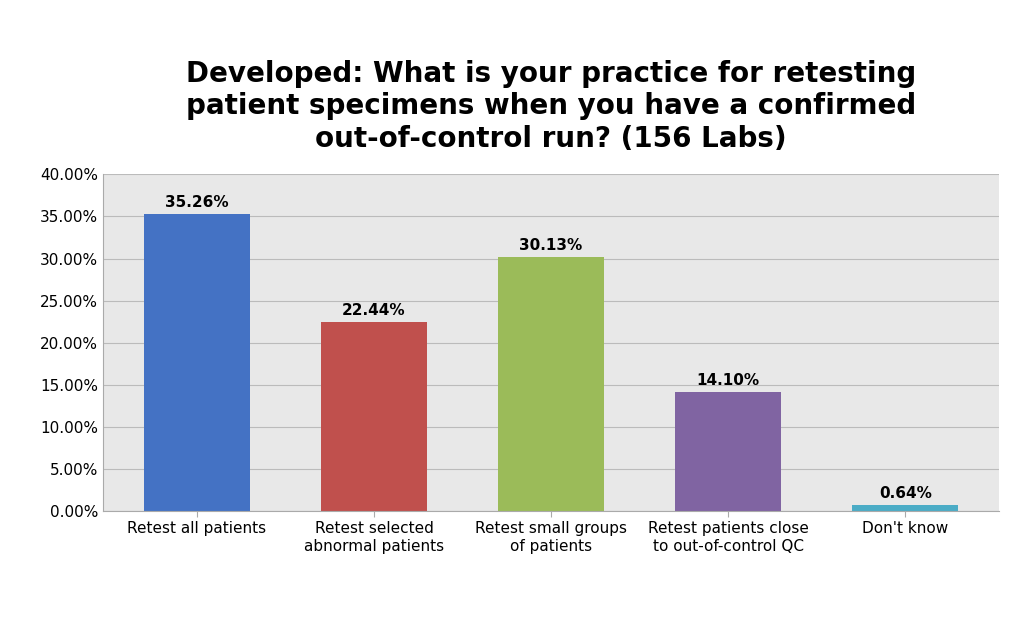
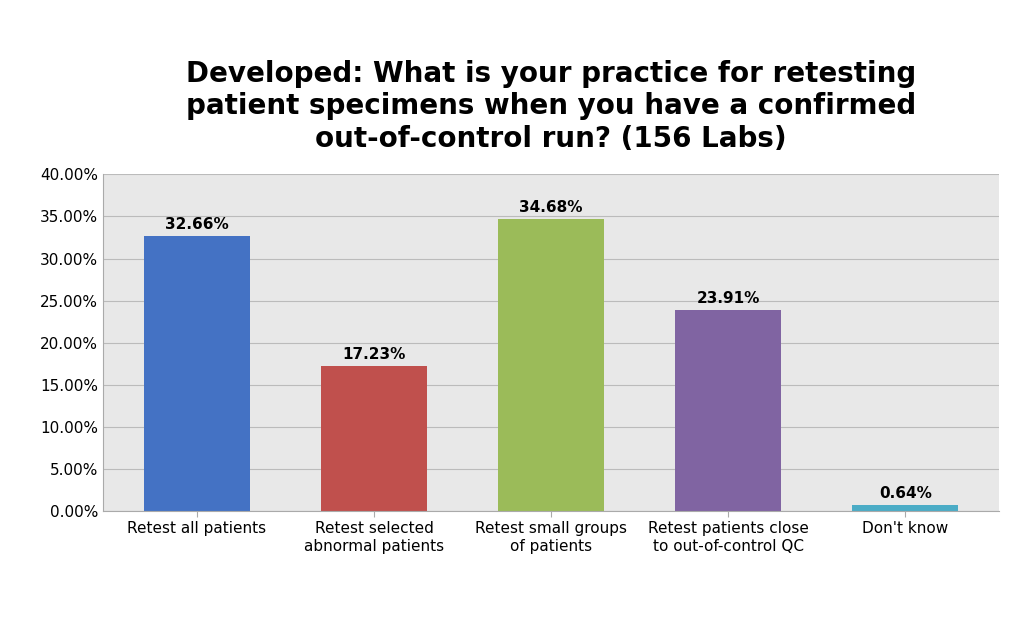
Retest all patients: 35.26% -> 32.66%
Retest selected abnormal patients: 22.44% -> 17.23%
Retest small groups of patients: 30.13% -> 34.68%
Retest patients close to out-of-control QC: 14.10% -> 23.91%
